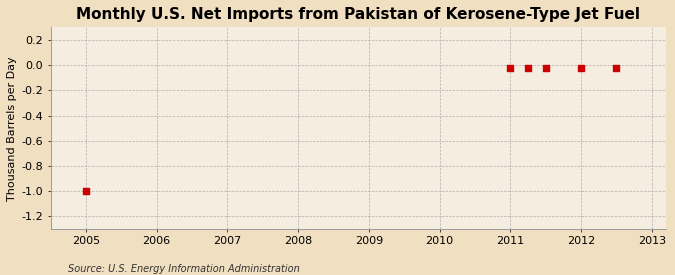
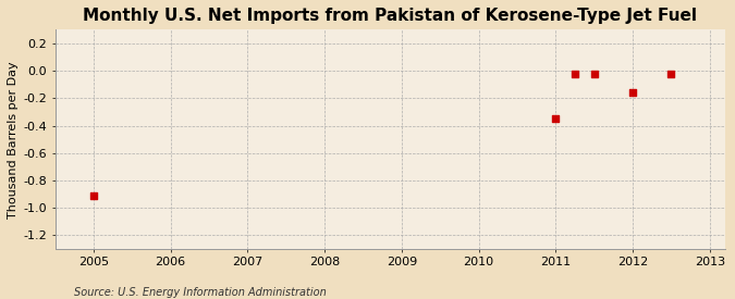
2005: -1.00 -> -0.91
2011: -0.02 -> -0.35
2012: -0.02 -> -0.16
